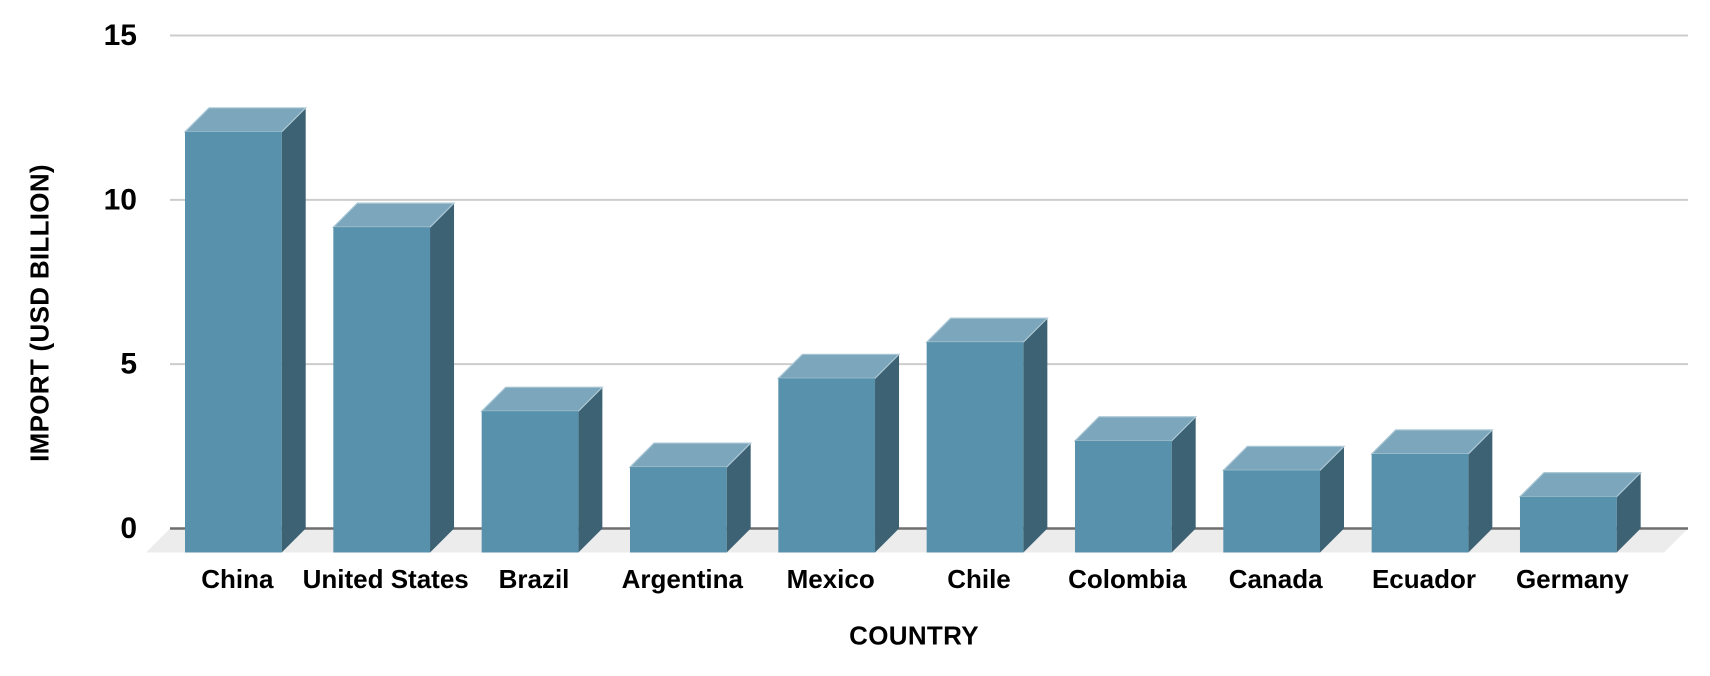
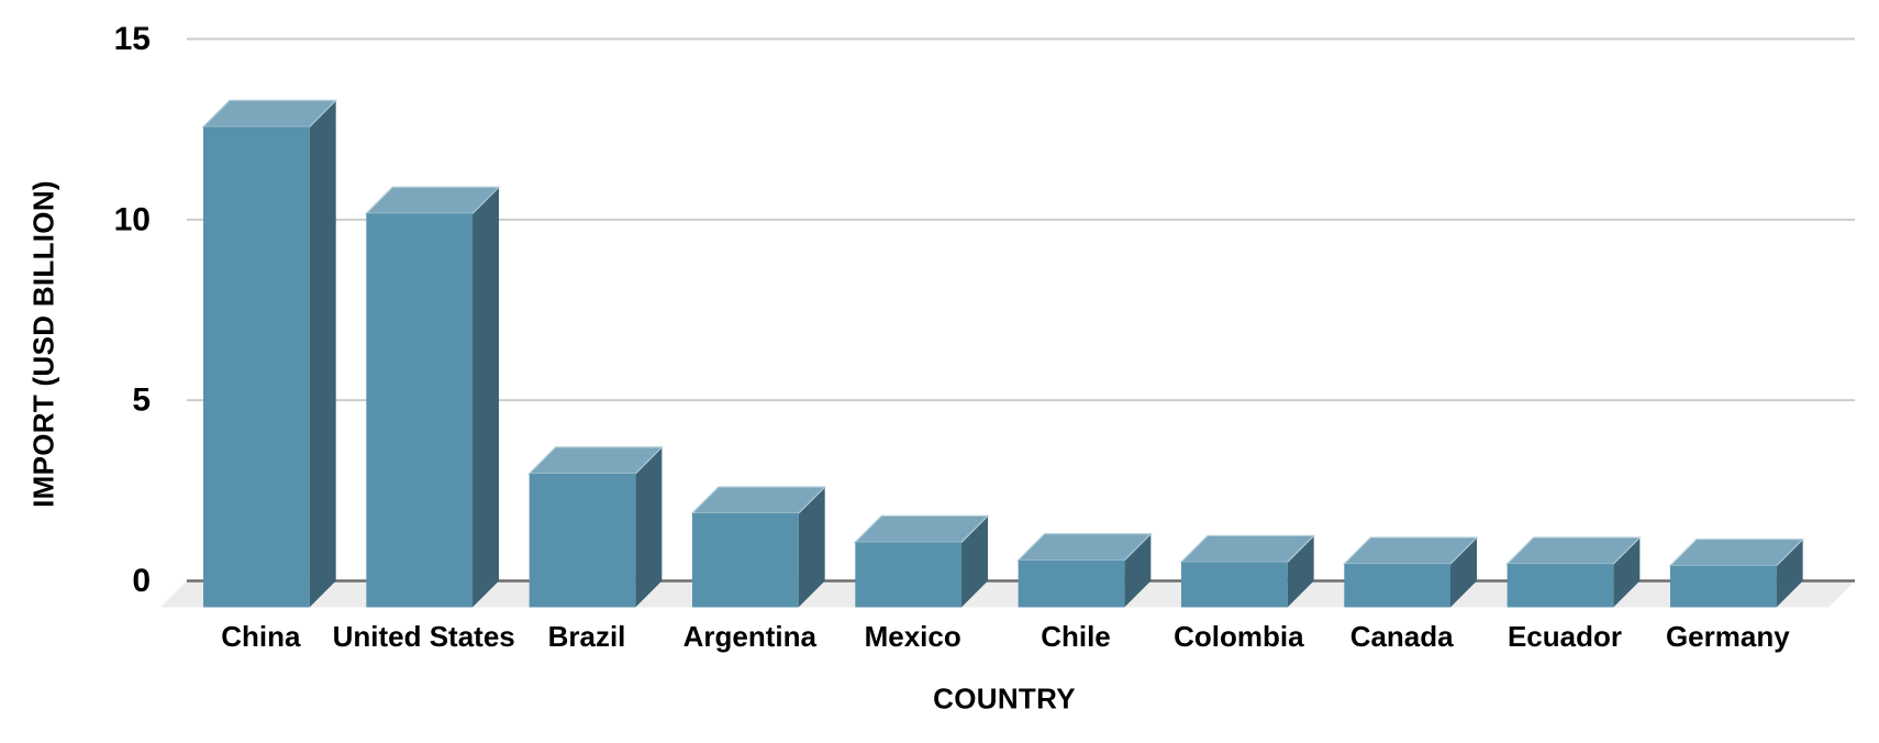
China: 12.8 -> 13.3
United States: 9.9 -> 10.9
Brazil: 4.3 -> 3.7
Mexico: 5.3 -> 1.8
Chile: 6.4 -> 1.3
Colombia: 3.4 -> 1.2
Canada: 2.5 -> 1.2
Ecuador: 3.0 -> 1.2
Germany: 1.7 -> 1.1
